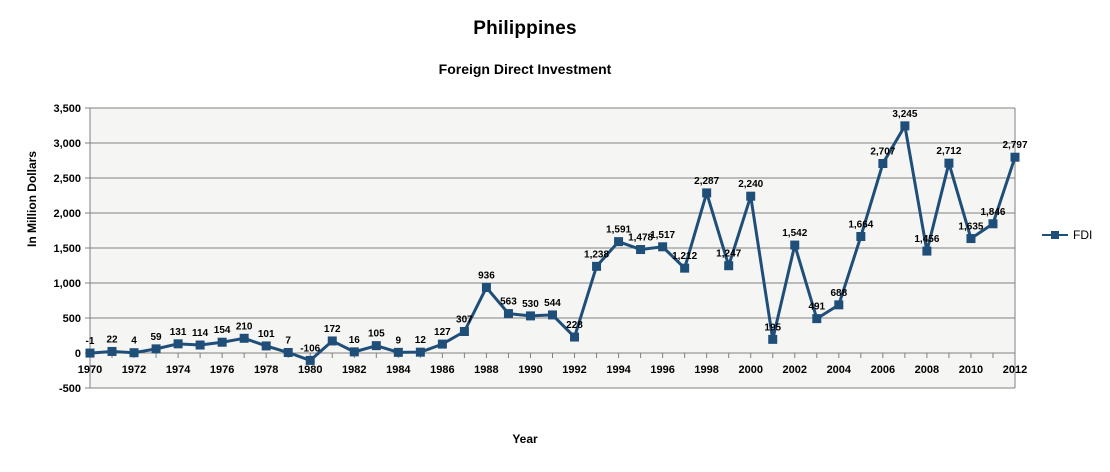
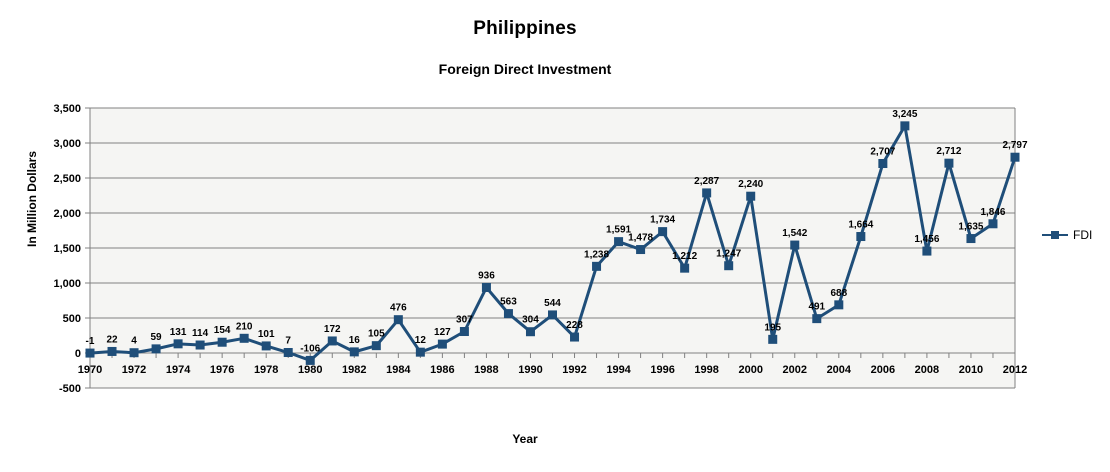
1984: 9 -> 476
1990: 530 -> 304
1996: 1,517 -> 1,734
